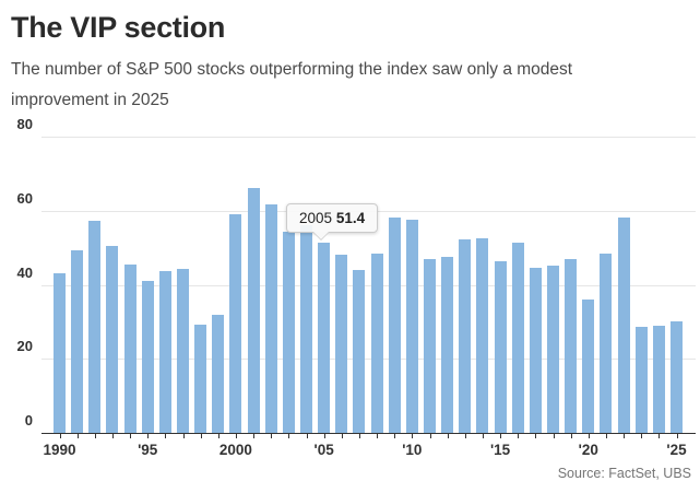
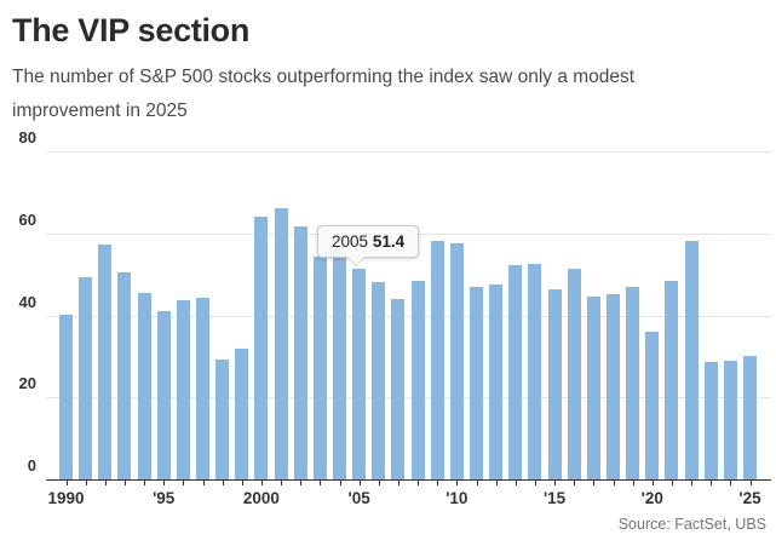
1990: 43 -> 40
2000: 59 -> 64
